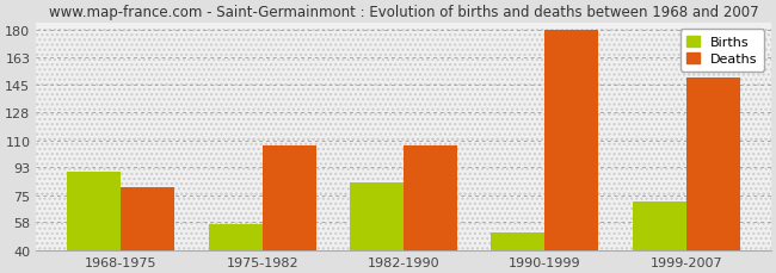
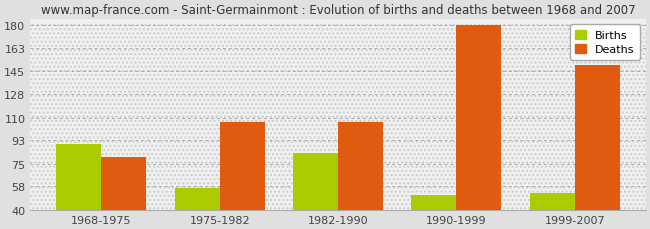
Births/1999-2007: 71 -> 53
